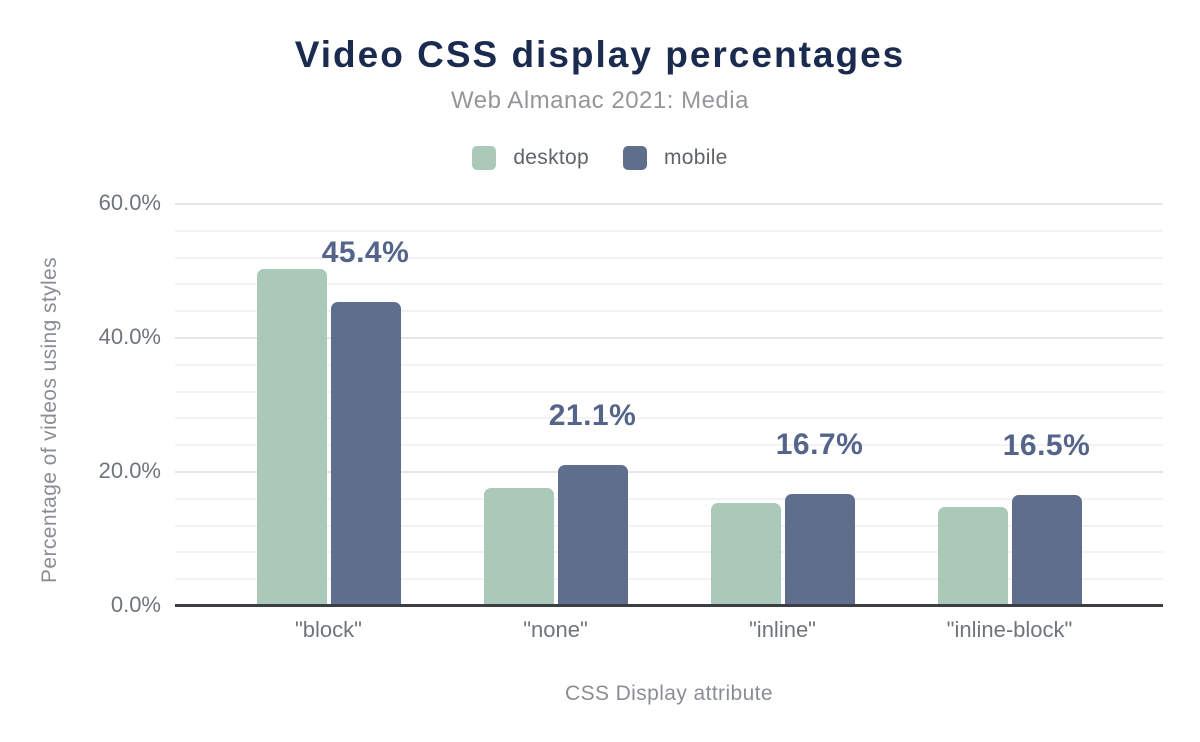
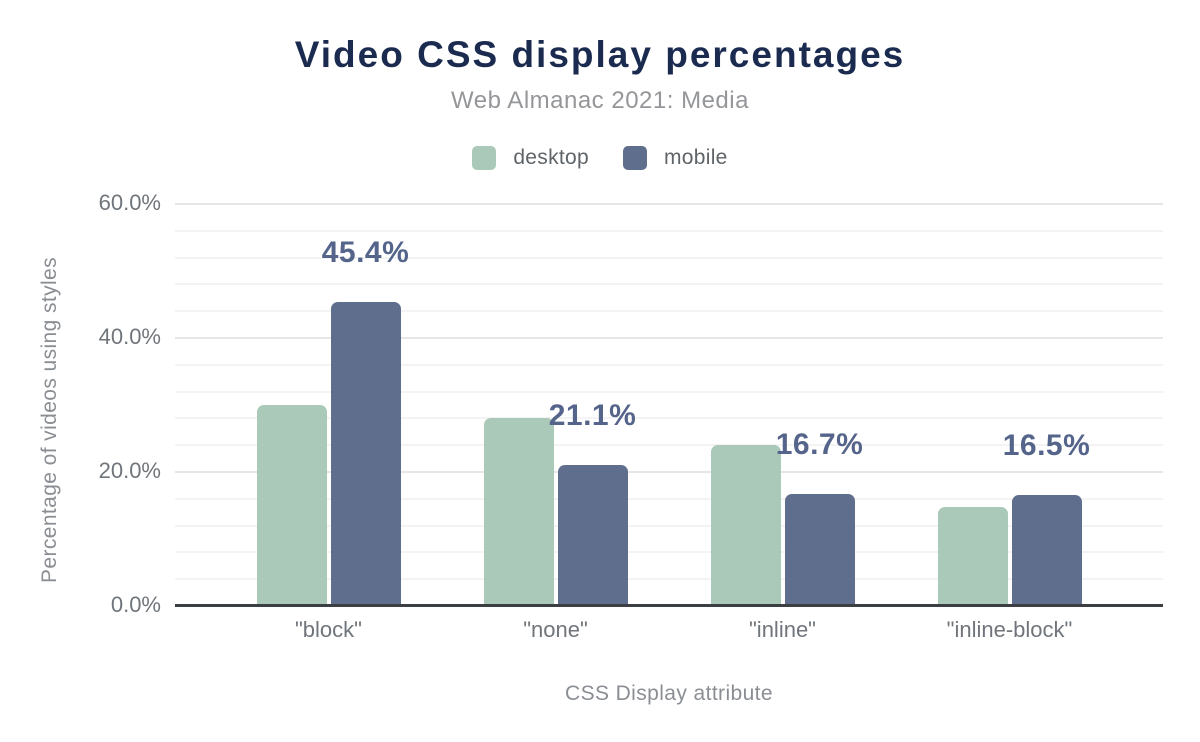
desktop/"block": 50% -> 30%
desktop/"none": 18% -> 28%
desktop/"inline": 15% -> 24%
